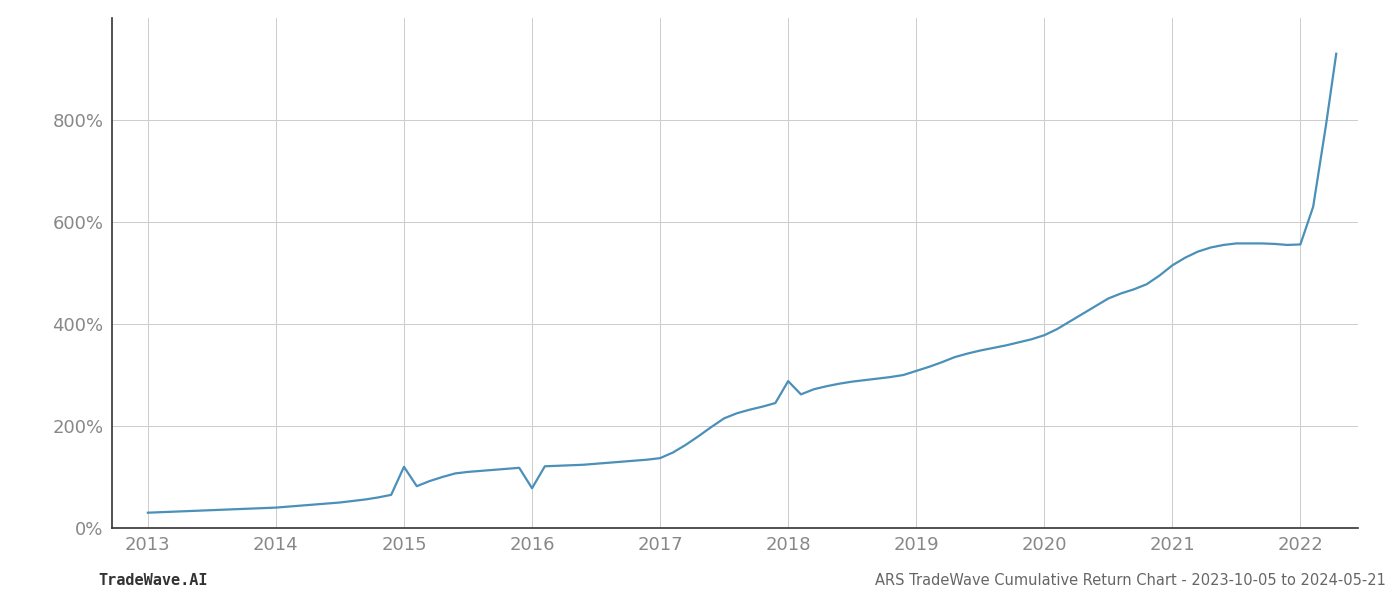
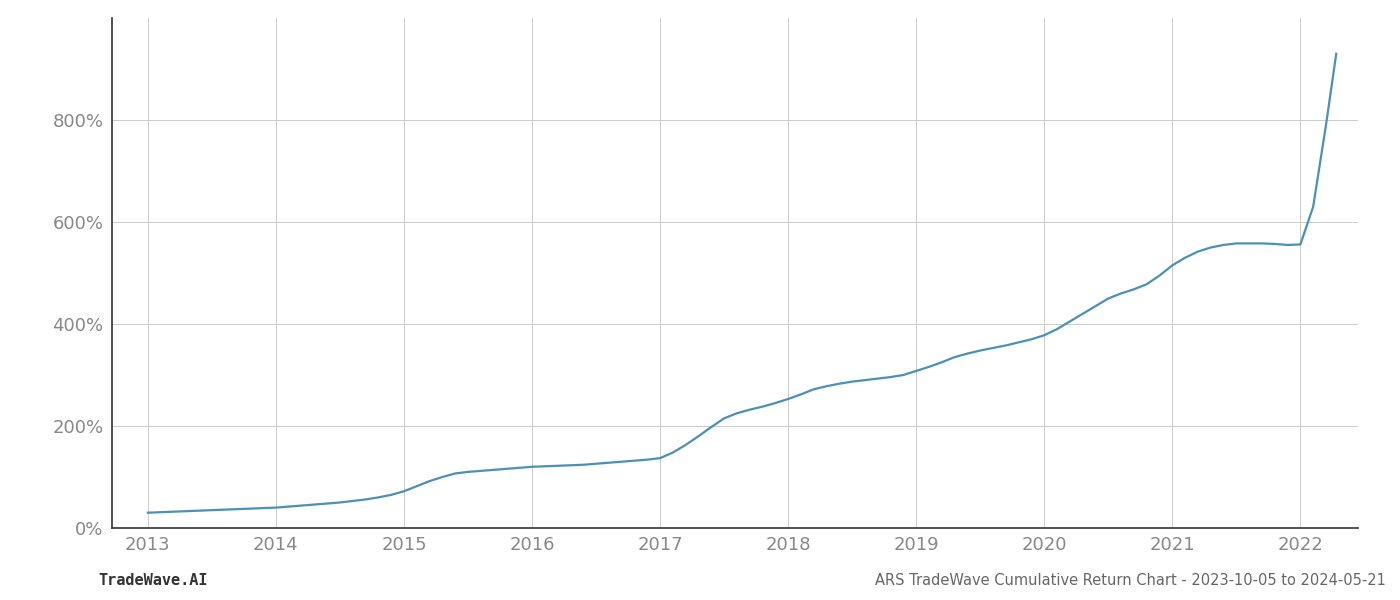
2015: 120% -> 72%
2016: 78% -> 120%
2018: 288% -> 253%
